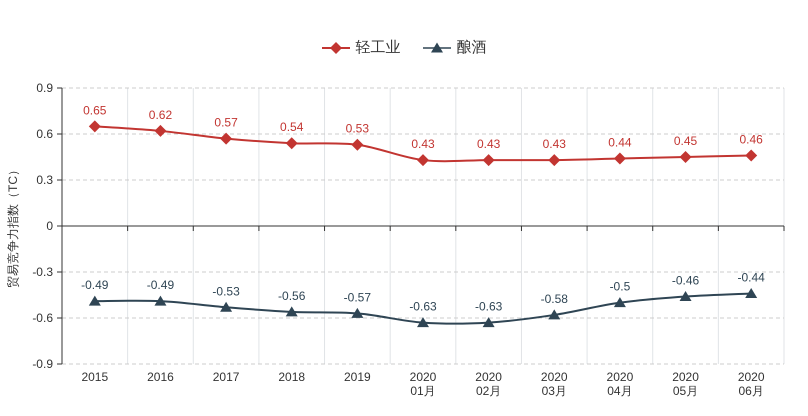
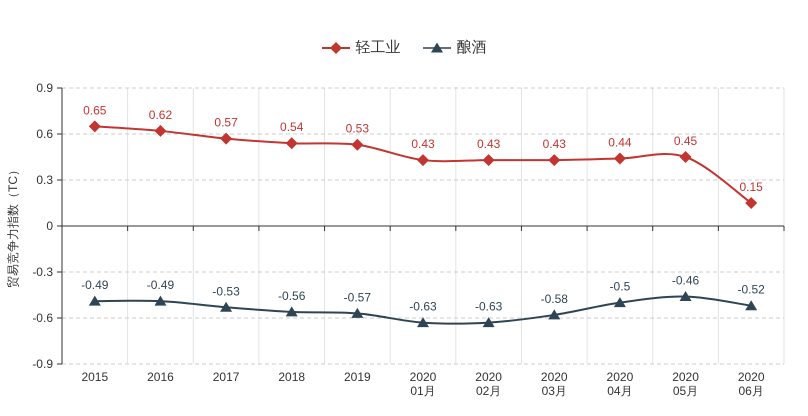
轻工业/2020 06月: 0.46 -> 0.15
酿酒/2020 06月: -0.44 -> -0.52
